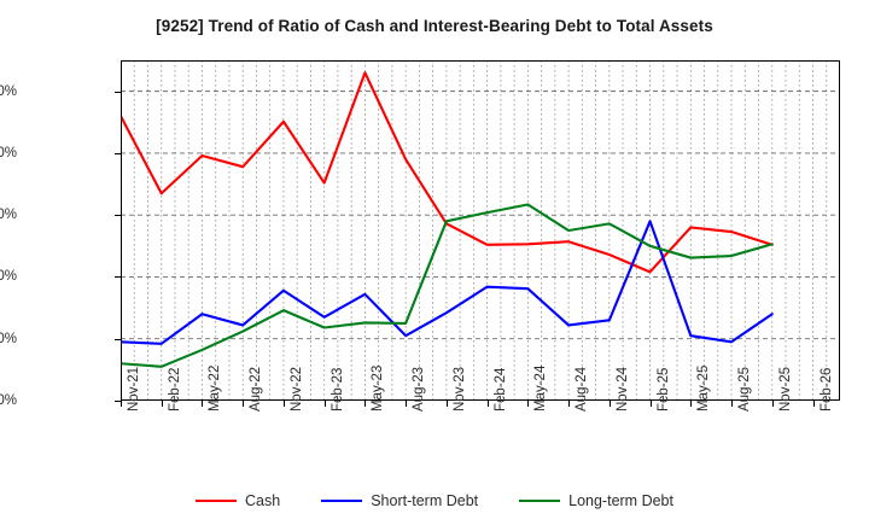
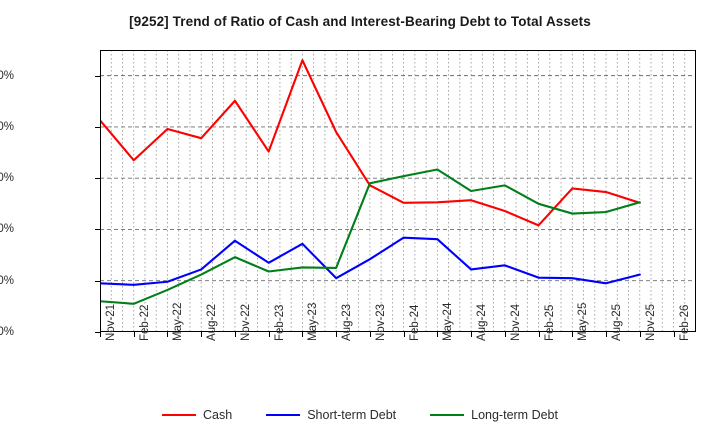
Cash/Nov-21: 46% -> 41%
Short-term Debt/May-22: 14% -> 10%
Short-term Debt/Feb-25: 29% -> 11%
Short-term Debt/Nov-25: 14% -> 11%
